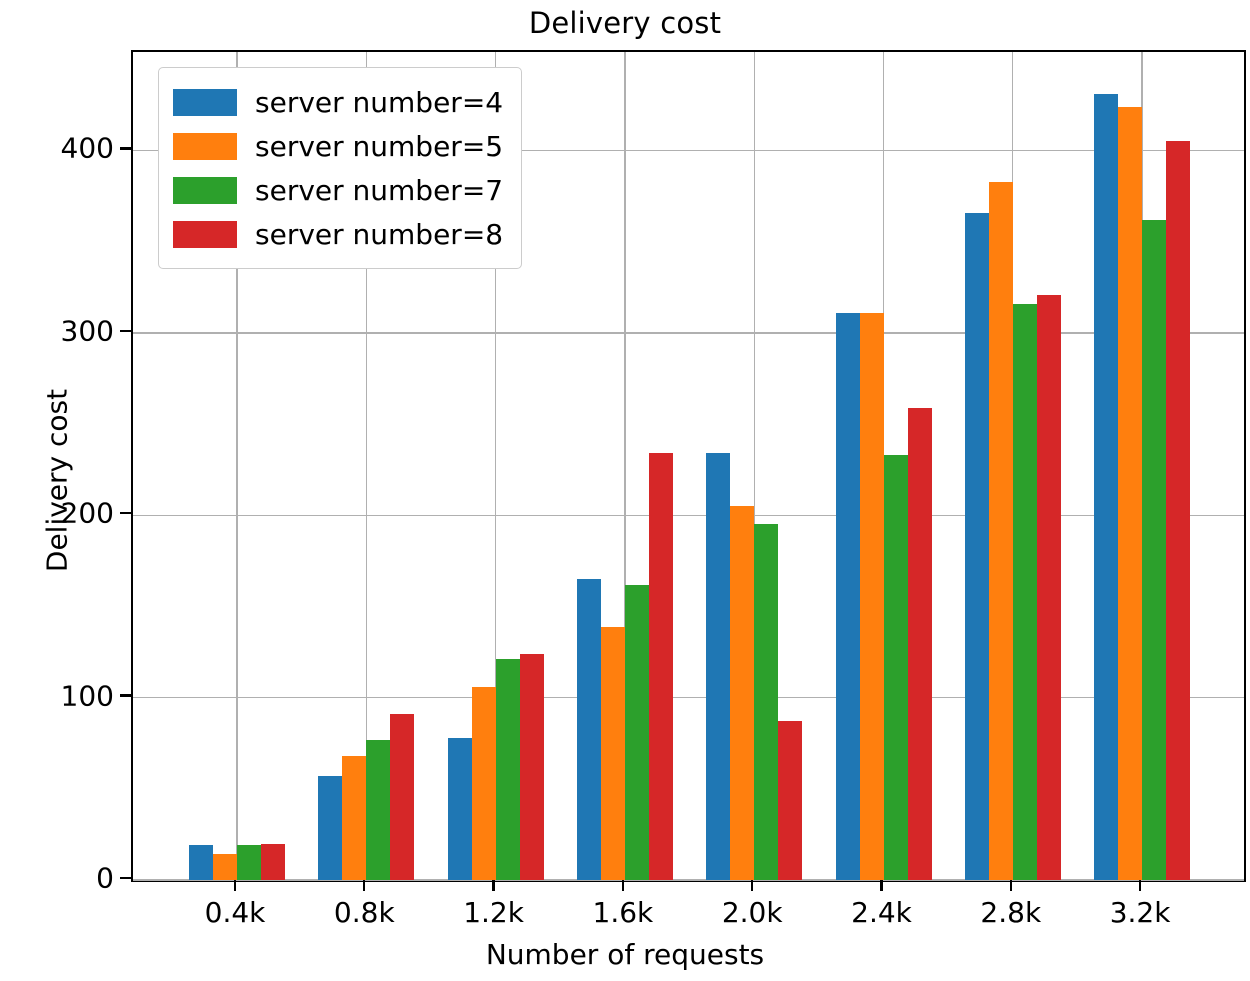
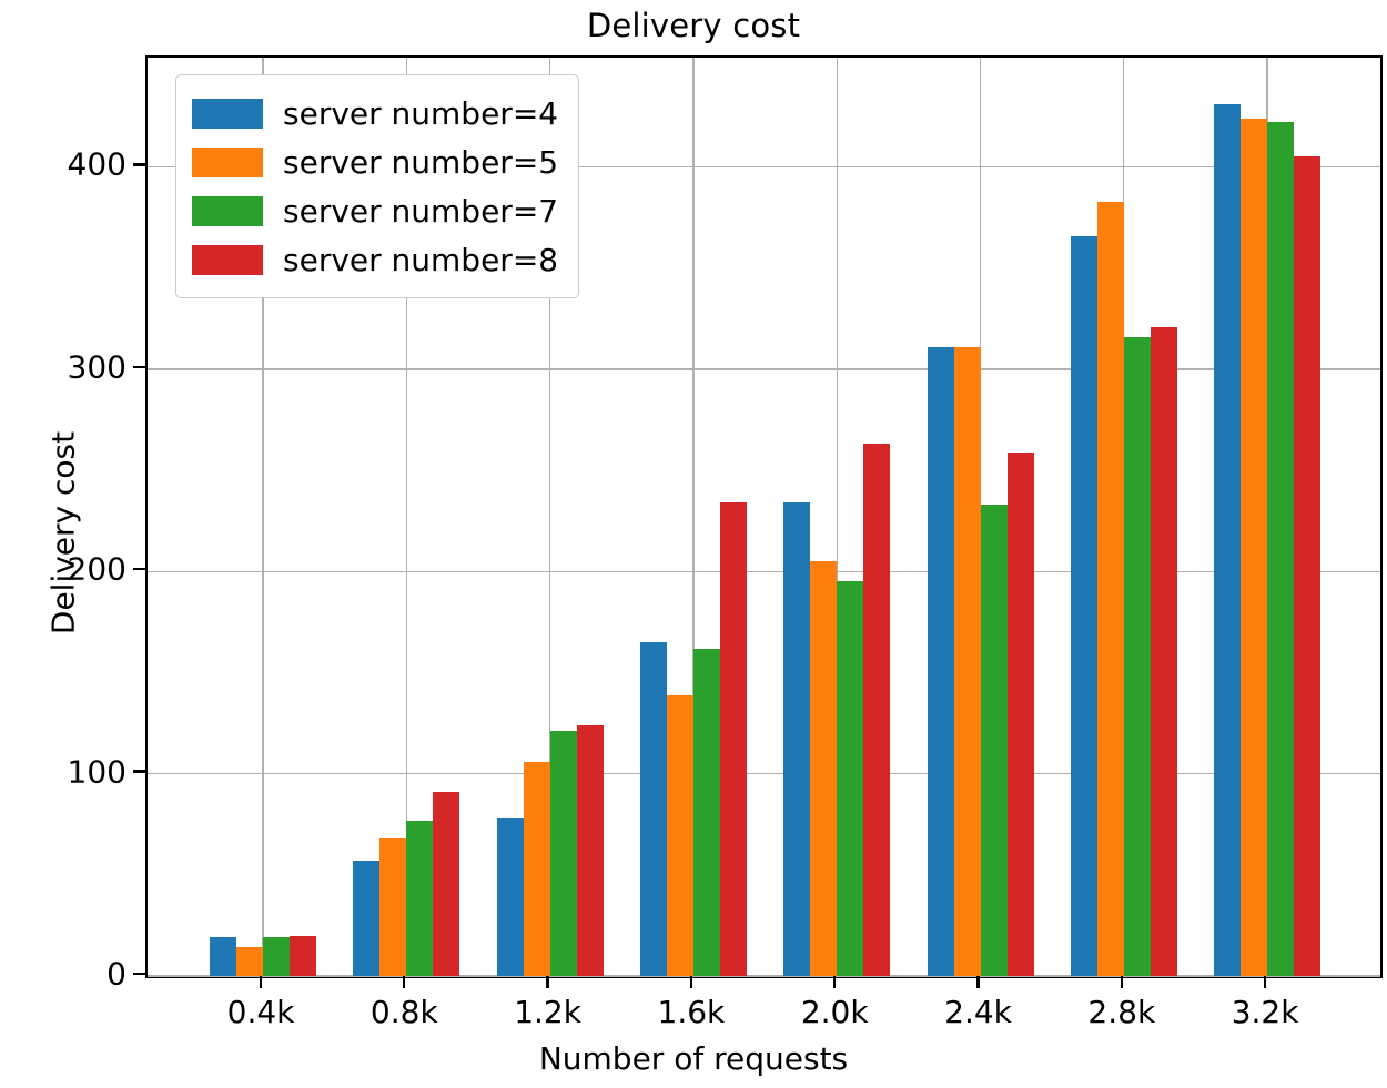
server number=8/2.0k: 87 -> 263
server number=7/3.2k: 362 -> 422
